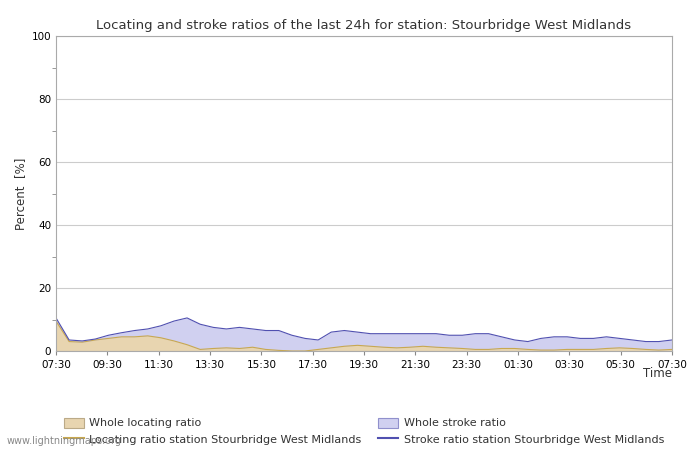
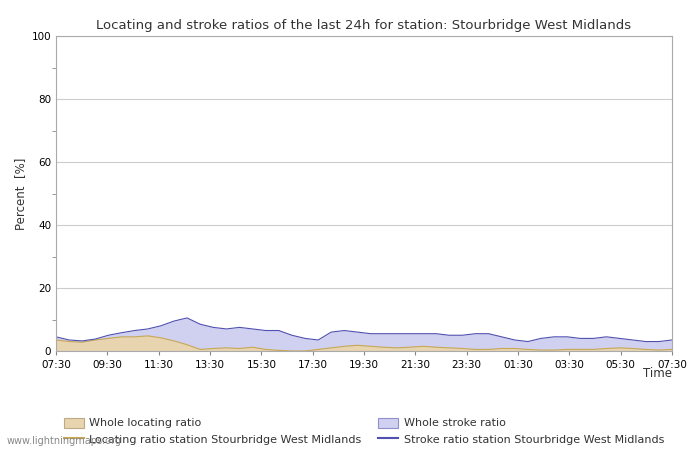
Locating ratio station Stourbridge West Midlands/07:30: 9.5 -> 3.5
Stroke ratio station Stourbridge West Midlands/07:30: 10.5 -> 4.5
